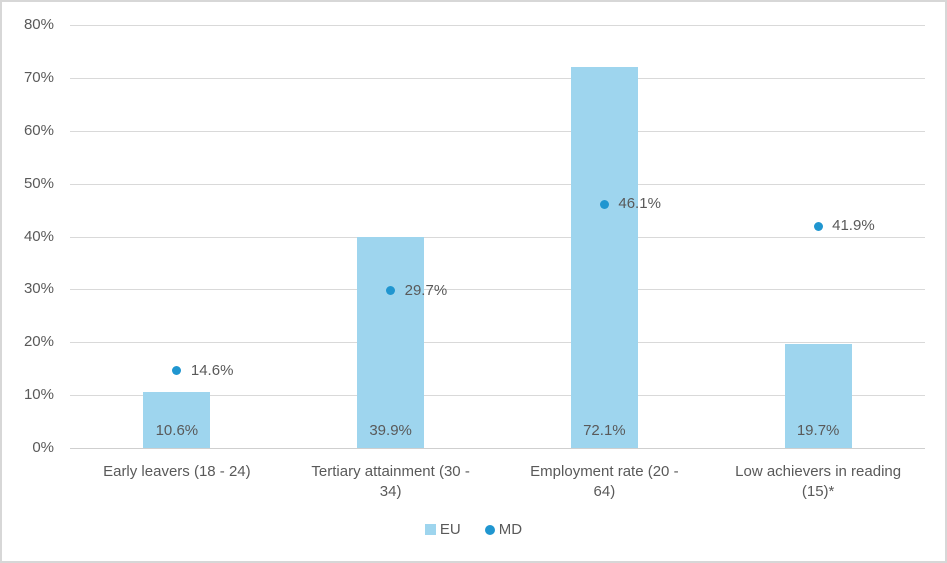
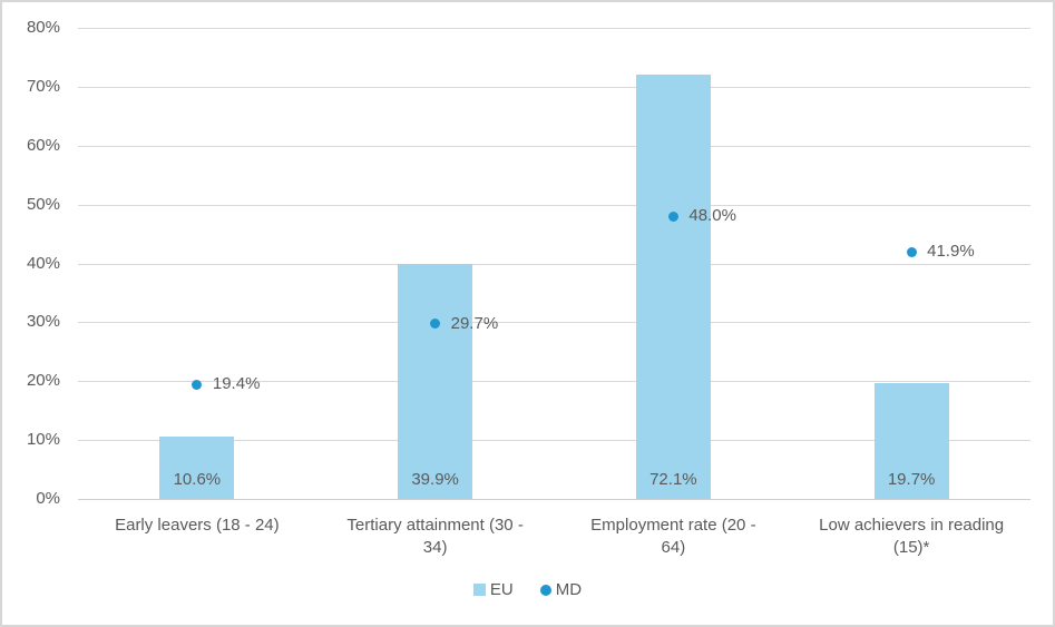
MD/Early leavers (18 - 24): 14.6% -> 19.4%
MD/Employment rate (20 - 64): 46.1% -> 48.0%
